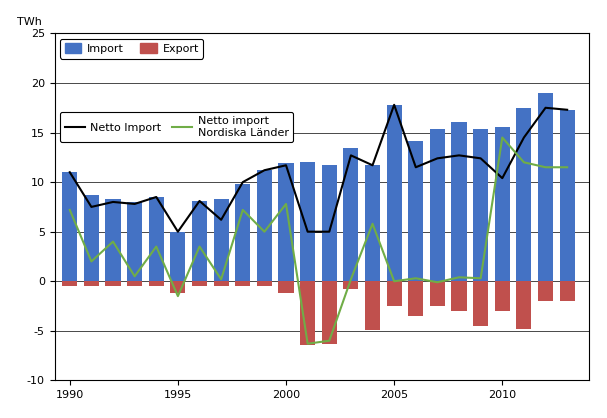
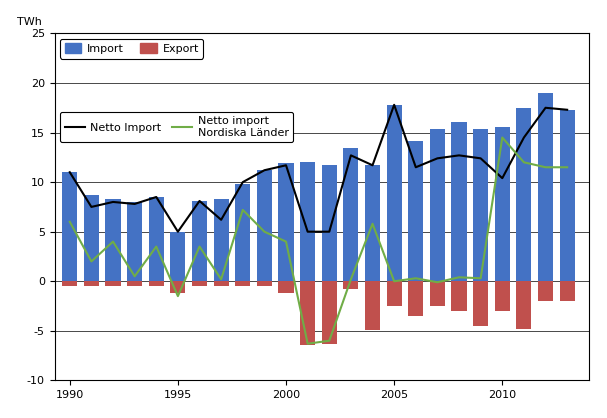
Netto import Nordiska Länder/1990: 7.2 -> 6.0
Netto import Nordiska Länder/2000: 7.8 -> 4.0
